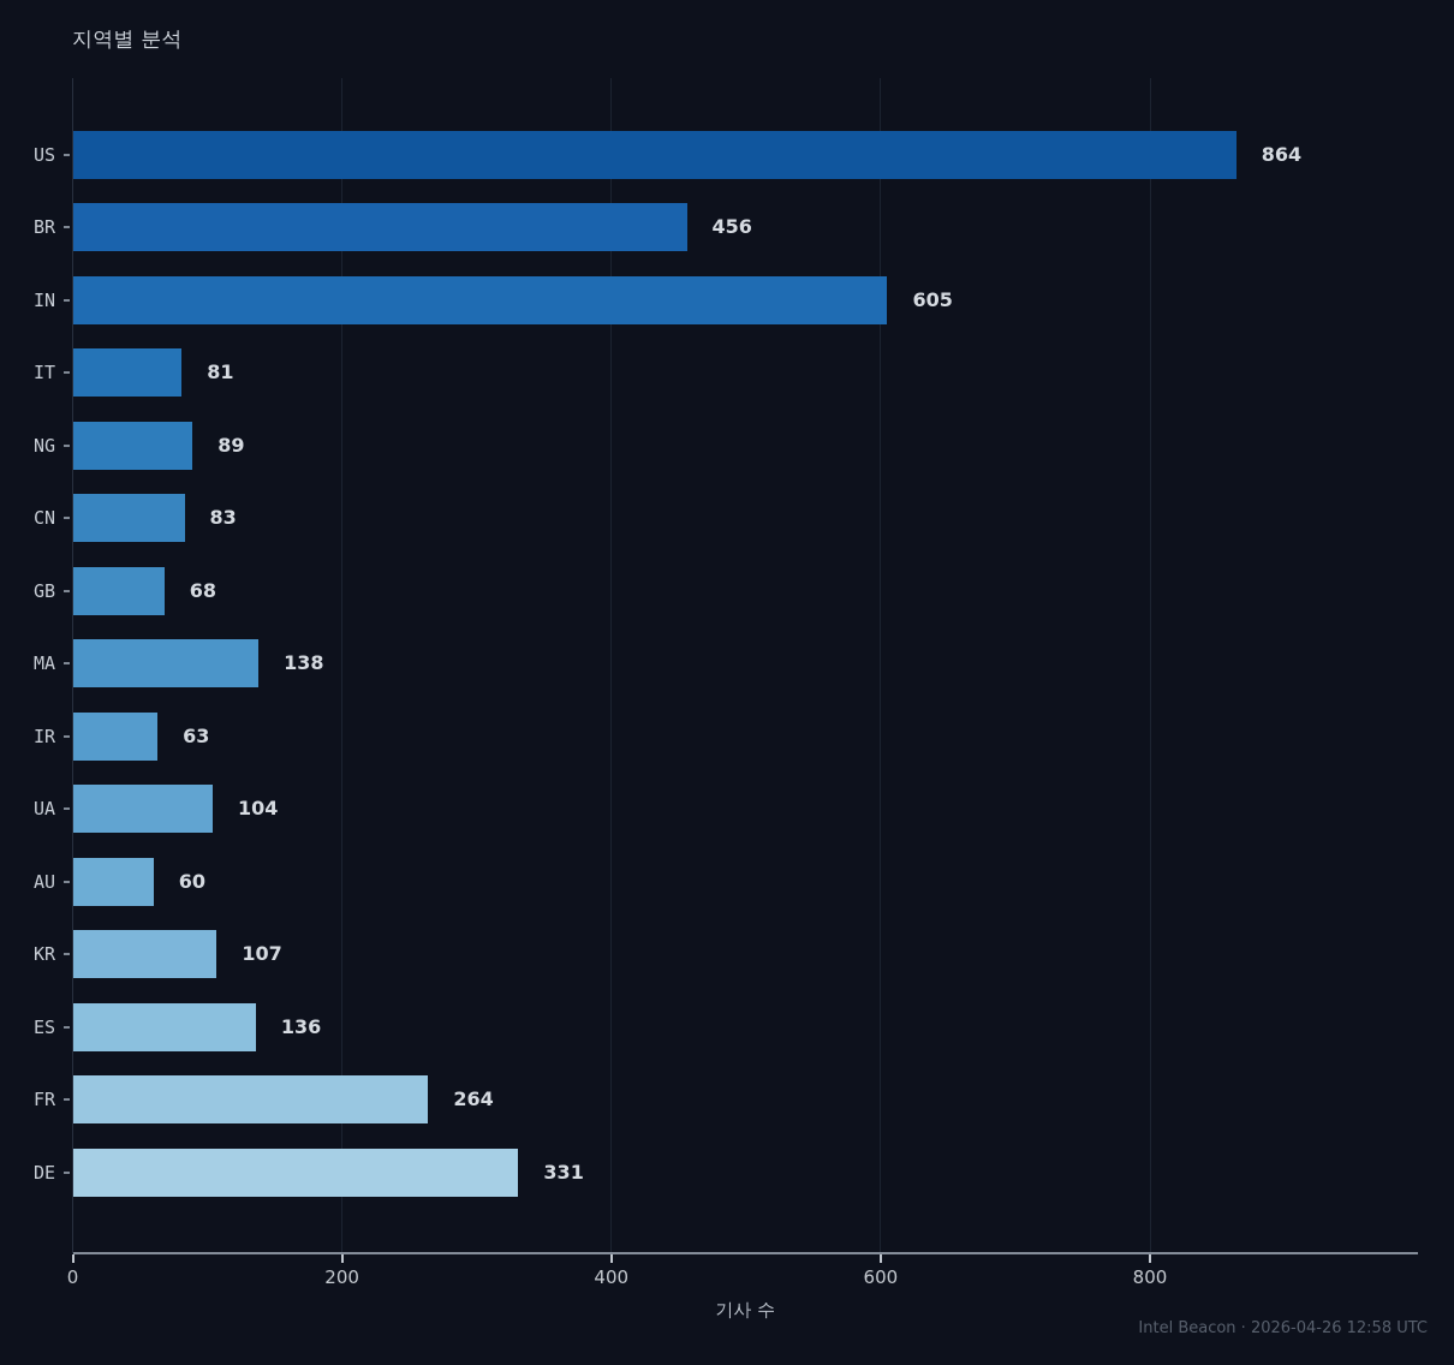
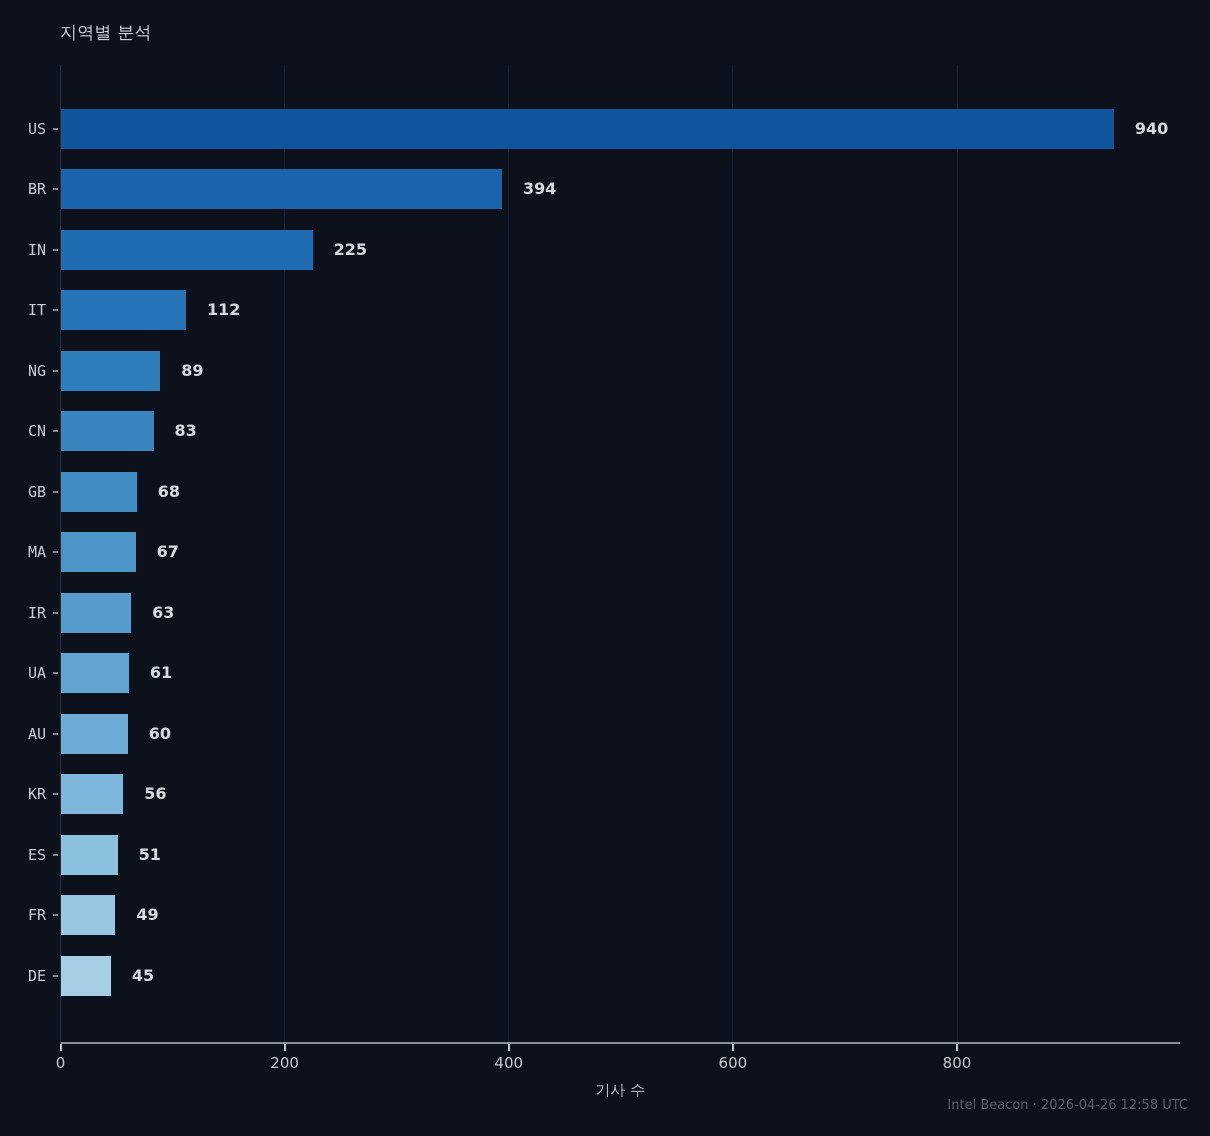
US: 864 -> 940
BR: 456 -> 394
IN: 605 -> 225
IT: 81 -> 112
MA: 138 -> 67
UA: 104 -> 61
KR: 107 -> 56
ES: 136 -> 51
FR: 264 -> 49
DE: 331 -> 45
